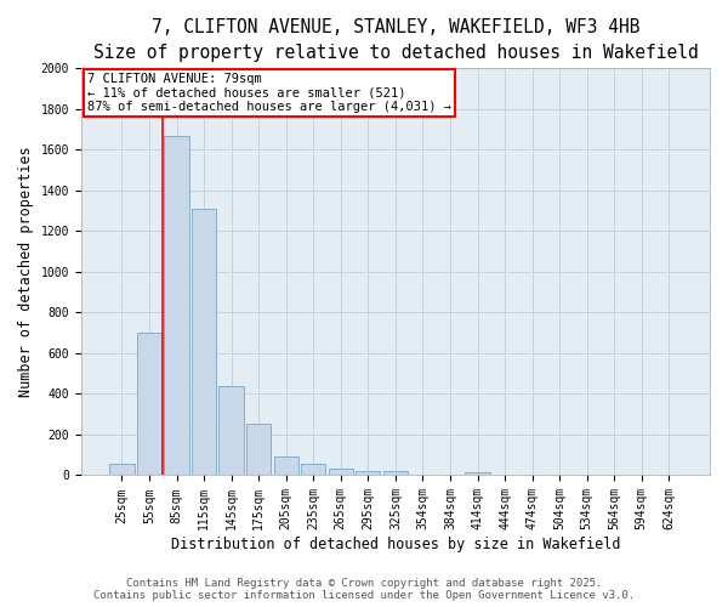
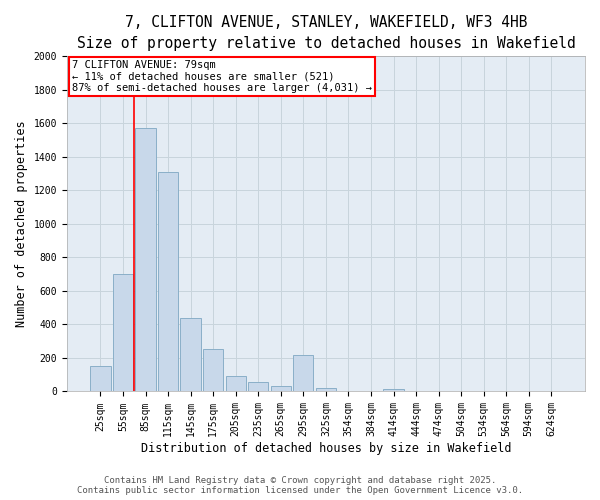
25sqm: 60 -> 150
85sqm: 1670 -> 1570
295sqm: 20 -> 220
